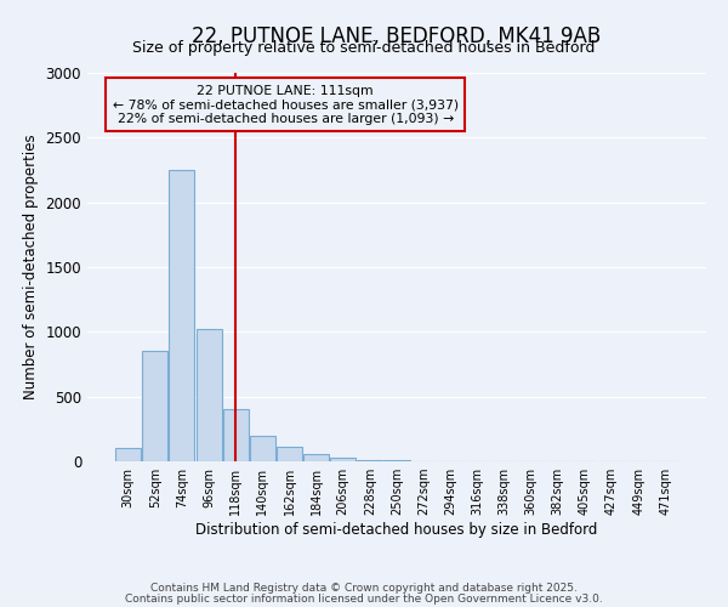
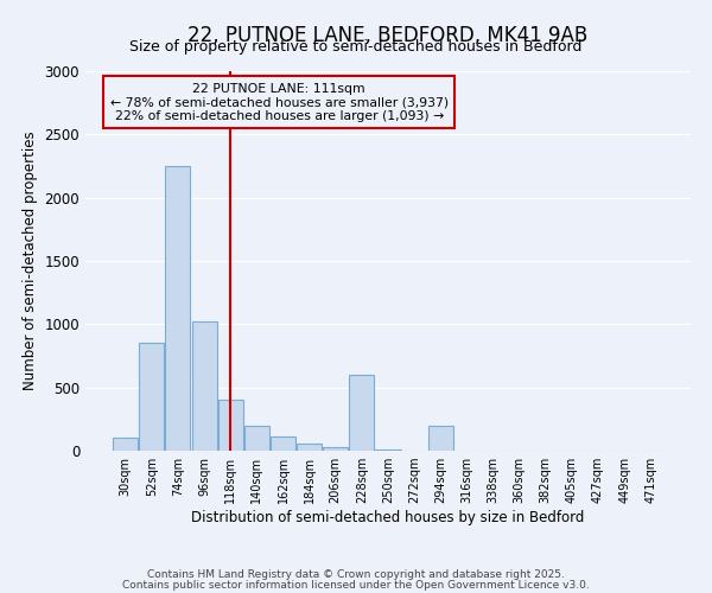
228sqm: 10 -> 600
294sqm: 0 -> 200
